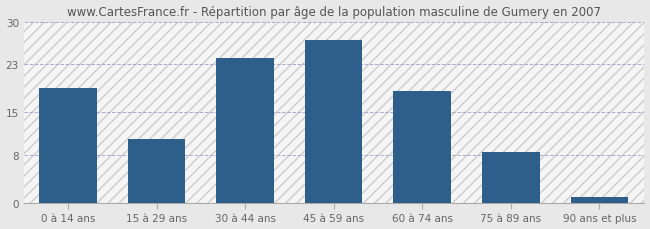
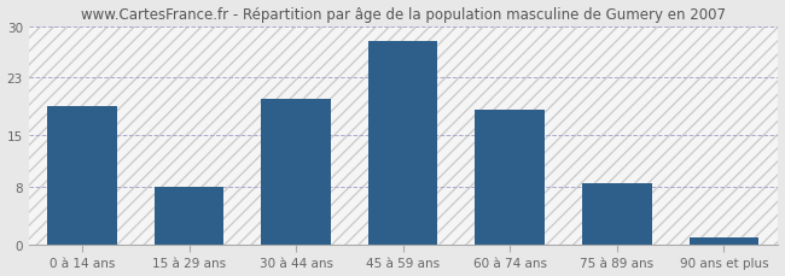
15 à 29 ans: 10.5 -> 8.0
30 à 44 ans: 24.0 -> 20.0
45 à 59 ans: 27.0 -> 28.0
